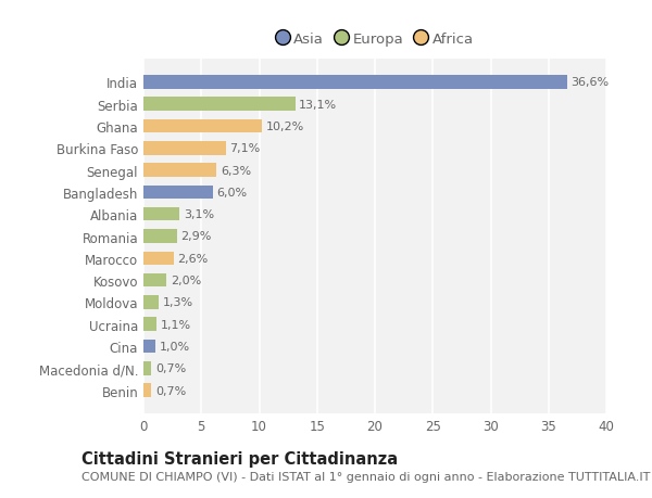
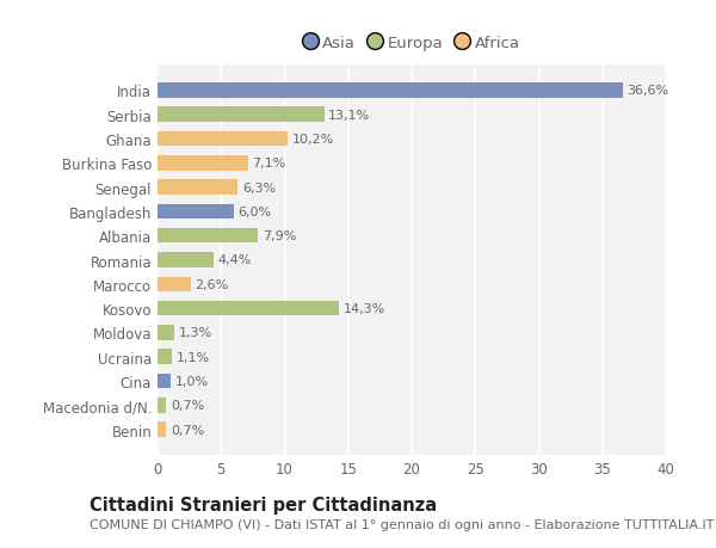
Albania: 3,1% -> 7,9%
Romania: 2,9% -> 4,4%
Kosovo: 2,0% -> 14,3%
